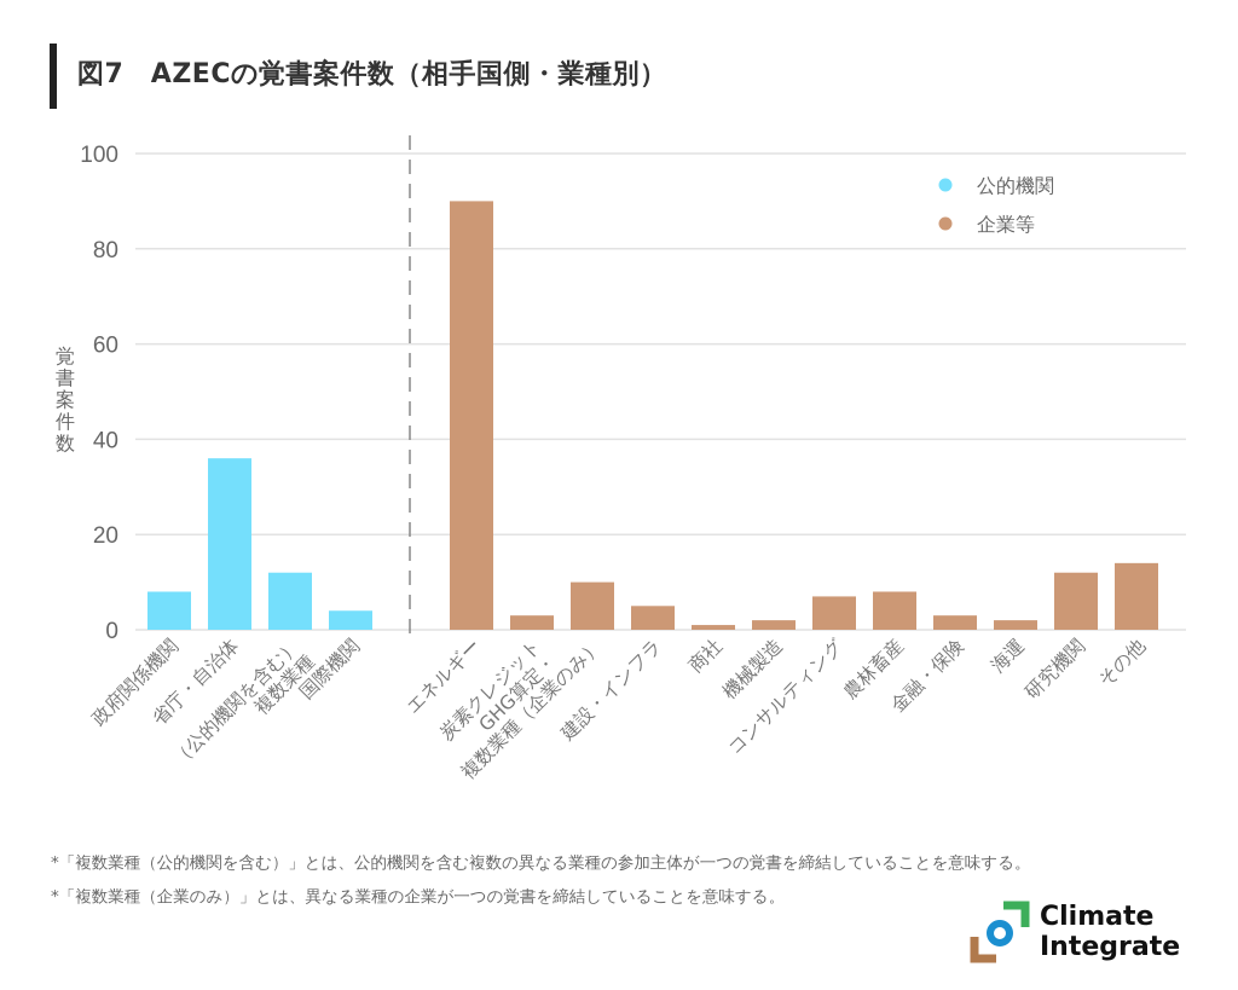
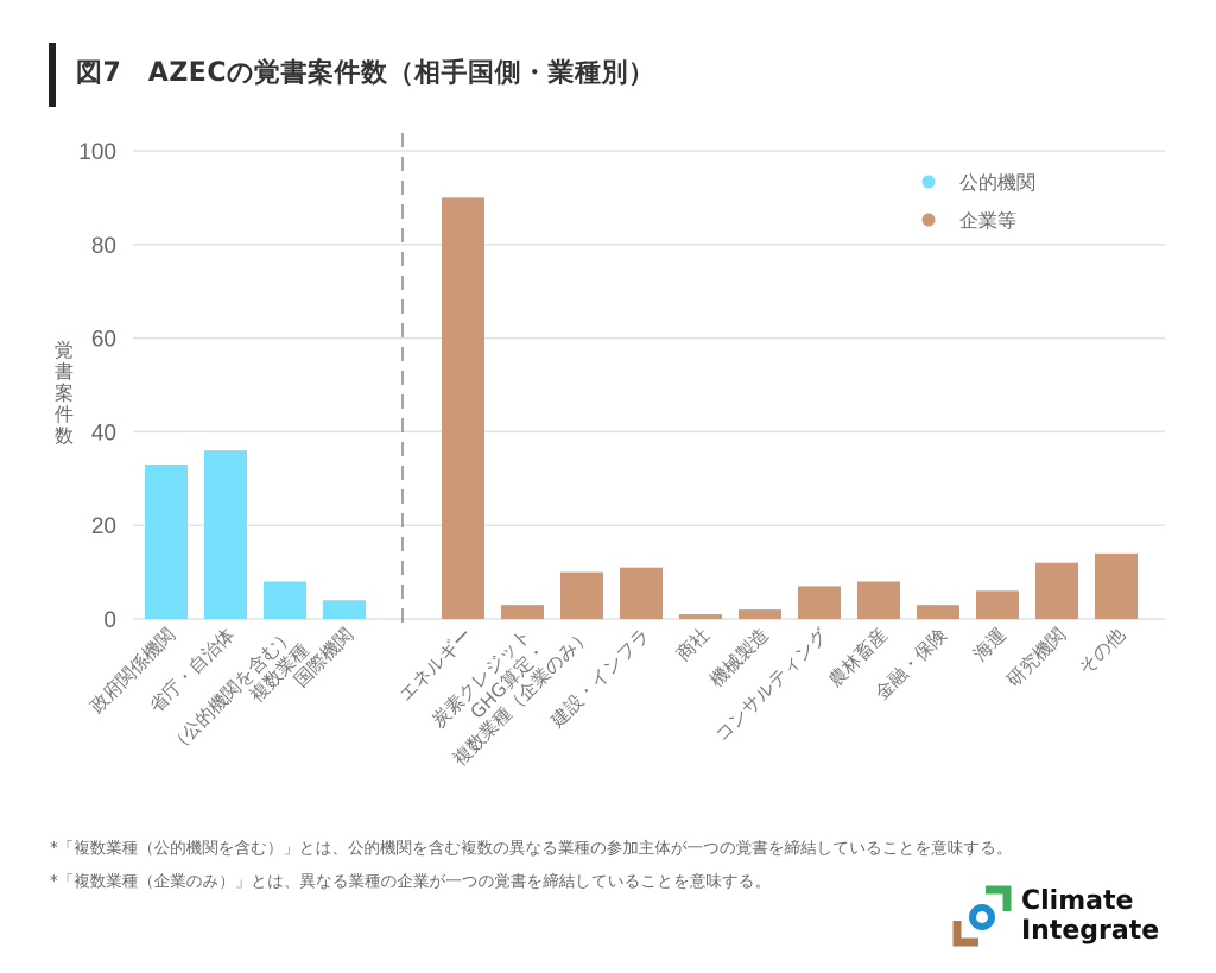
公的機関/政府関係機関: 8 -> 33
公的機関/複数業種（公的機関を含む）: 12 -> 8
企業等/建設・インフラ: 5 -> 11
企業等/海運: 2 -> 6
